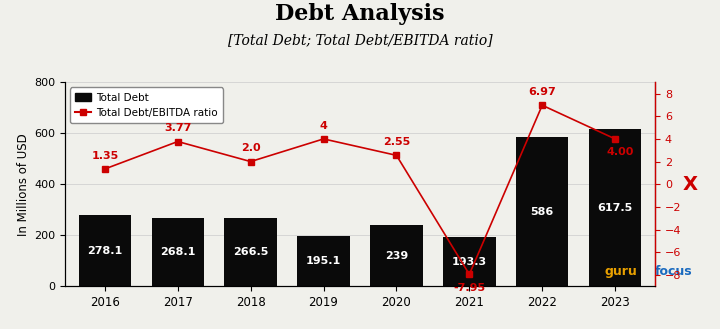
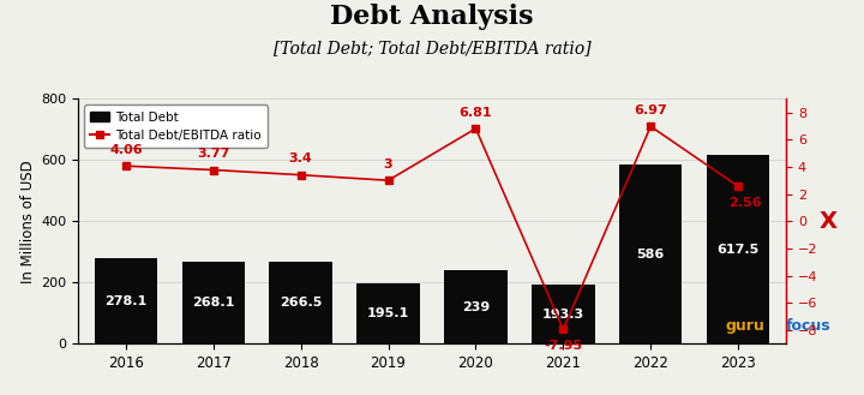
Total Debt/EBITDA ratio/2016: 1.35 -> 4.06
Total Debt/EBITDA ratio/2018: 2.0 -> 3.4
Total Debt/EBITDA ratio/2019: 4 -> 3
Total Debt/EBITDA ratio/2020: 2.55 -> 6.81
Total Debt/EBITDA ratio/2023: 4.00 -> 2.56
